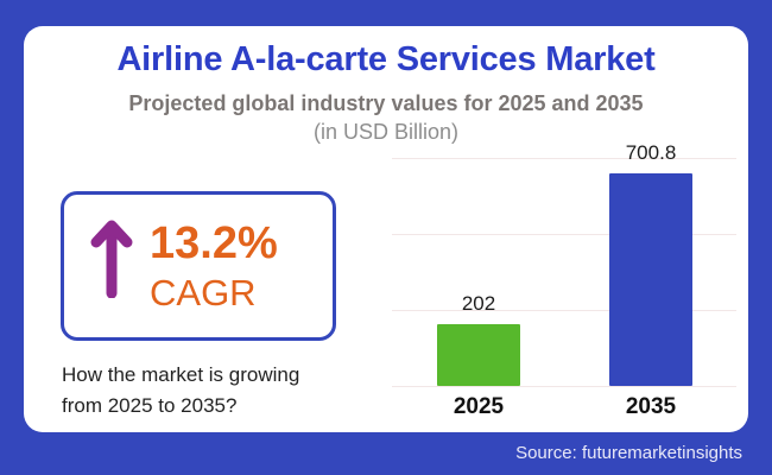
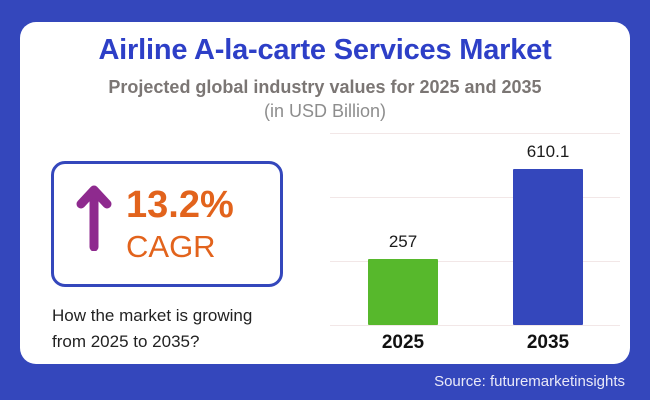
2025: 202 -> 257
2035: 700.8 -> 610.1
